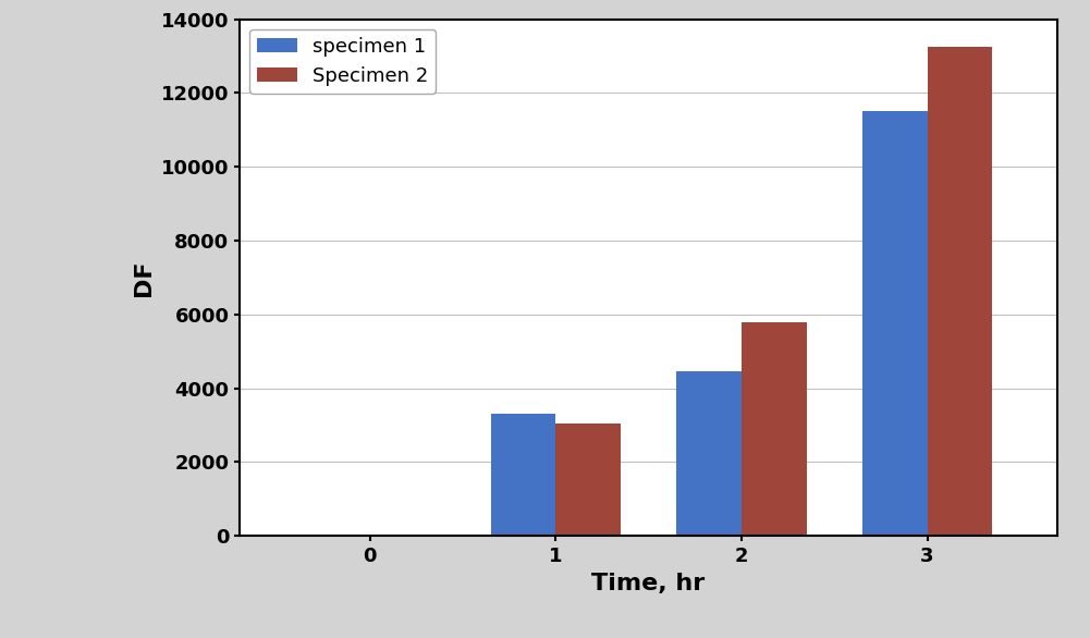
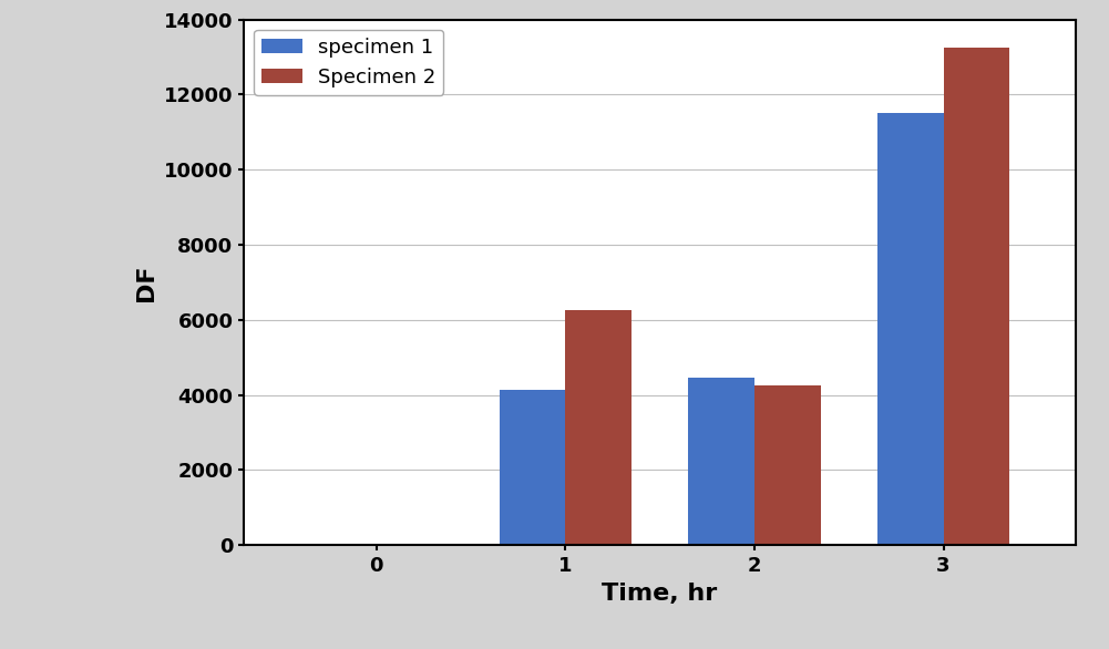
specimen 1/1: 3300 -> 4150
Specimen 2/1: 3050 -> 6250
Specimen 2/2: 5800 -> 4250
